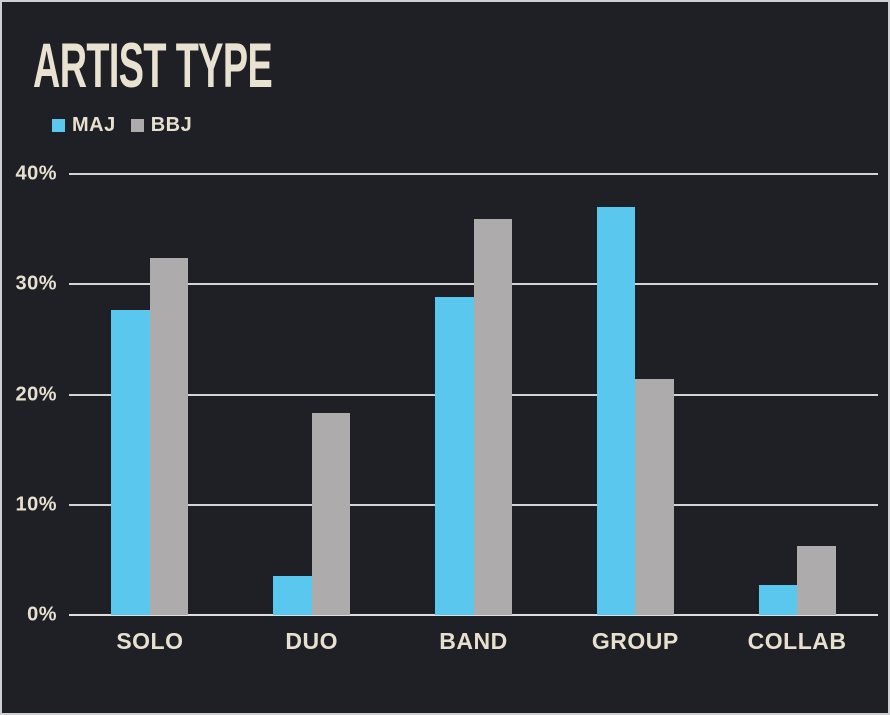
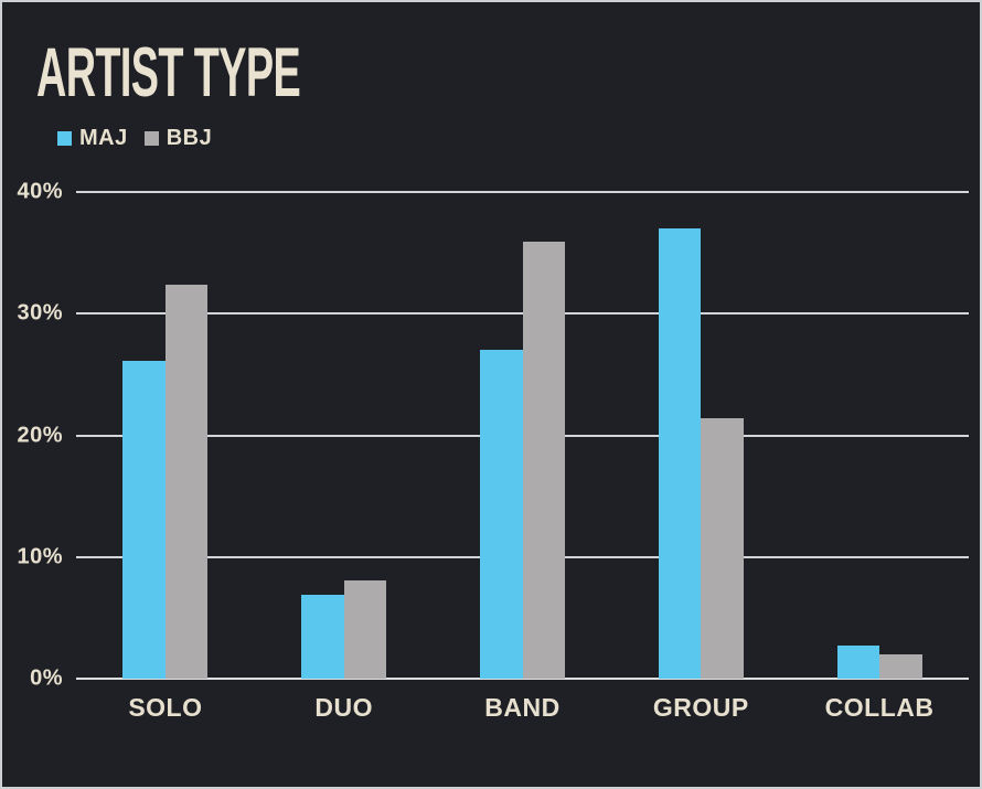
MAJ/SOLO: 27.7% -> 26.1%
MAJ/DUO: 3.5% -> 6.9%
BBJ/DUO: 18.3% -> 8.1%
MAJ/BAND: 28.8% -> 27.0%
BBJ/COLLAB: 6.3% -> 2.0%
